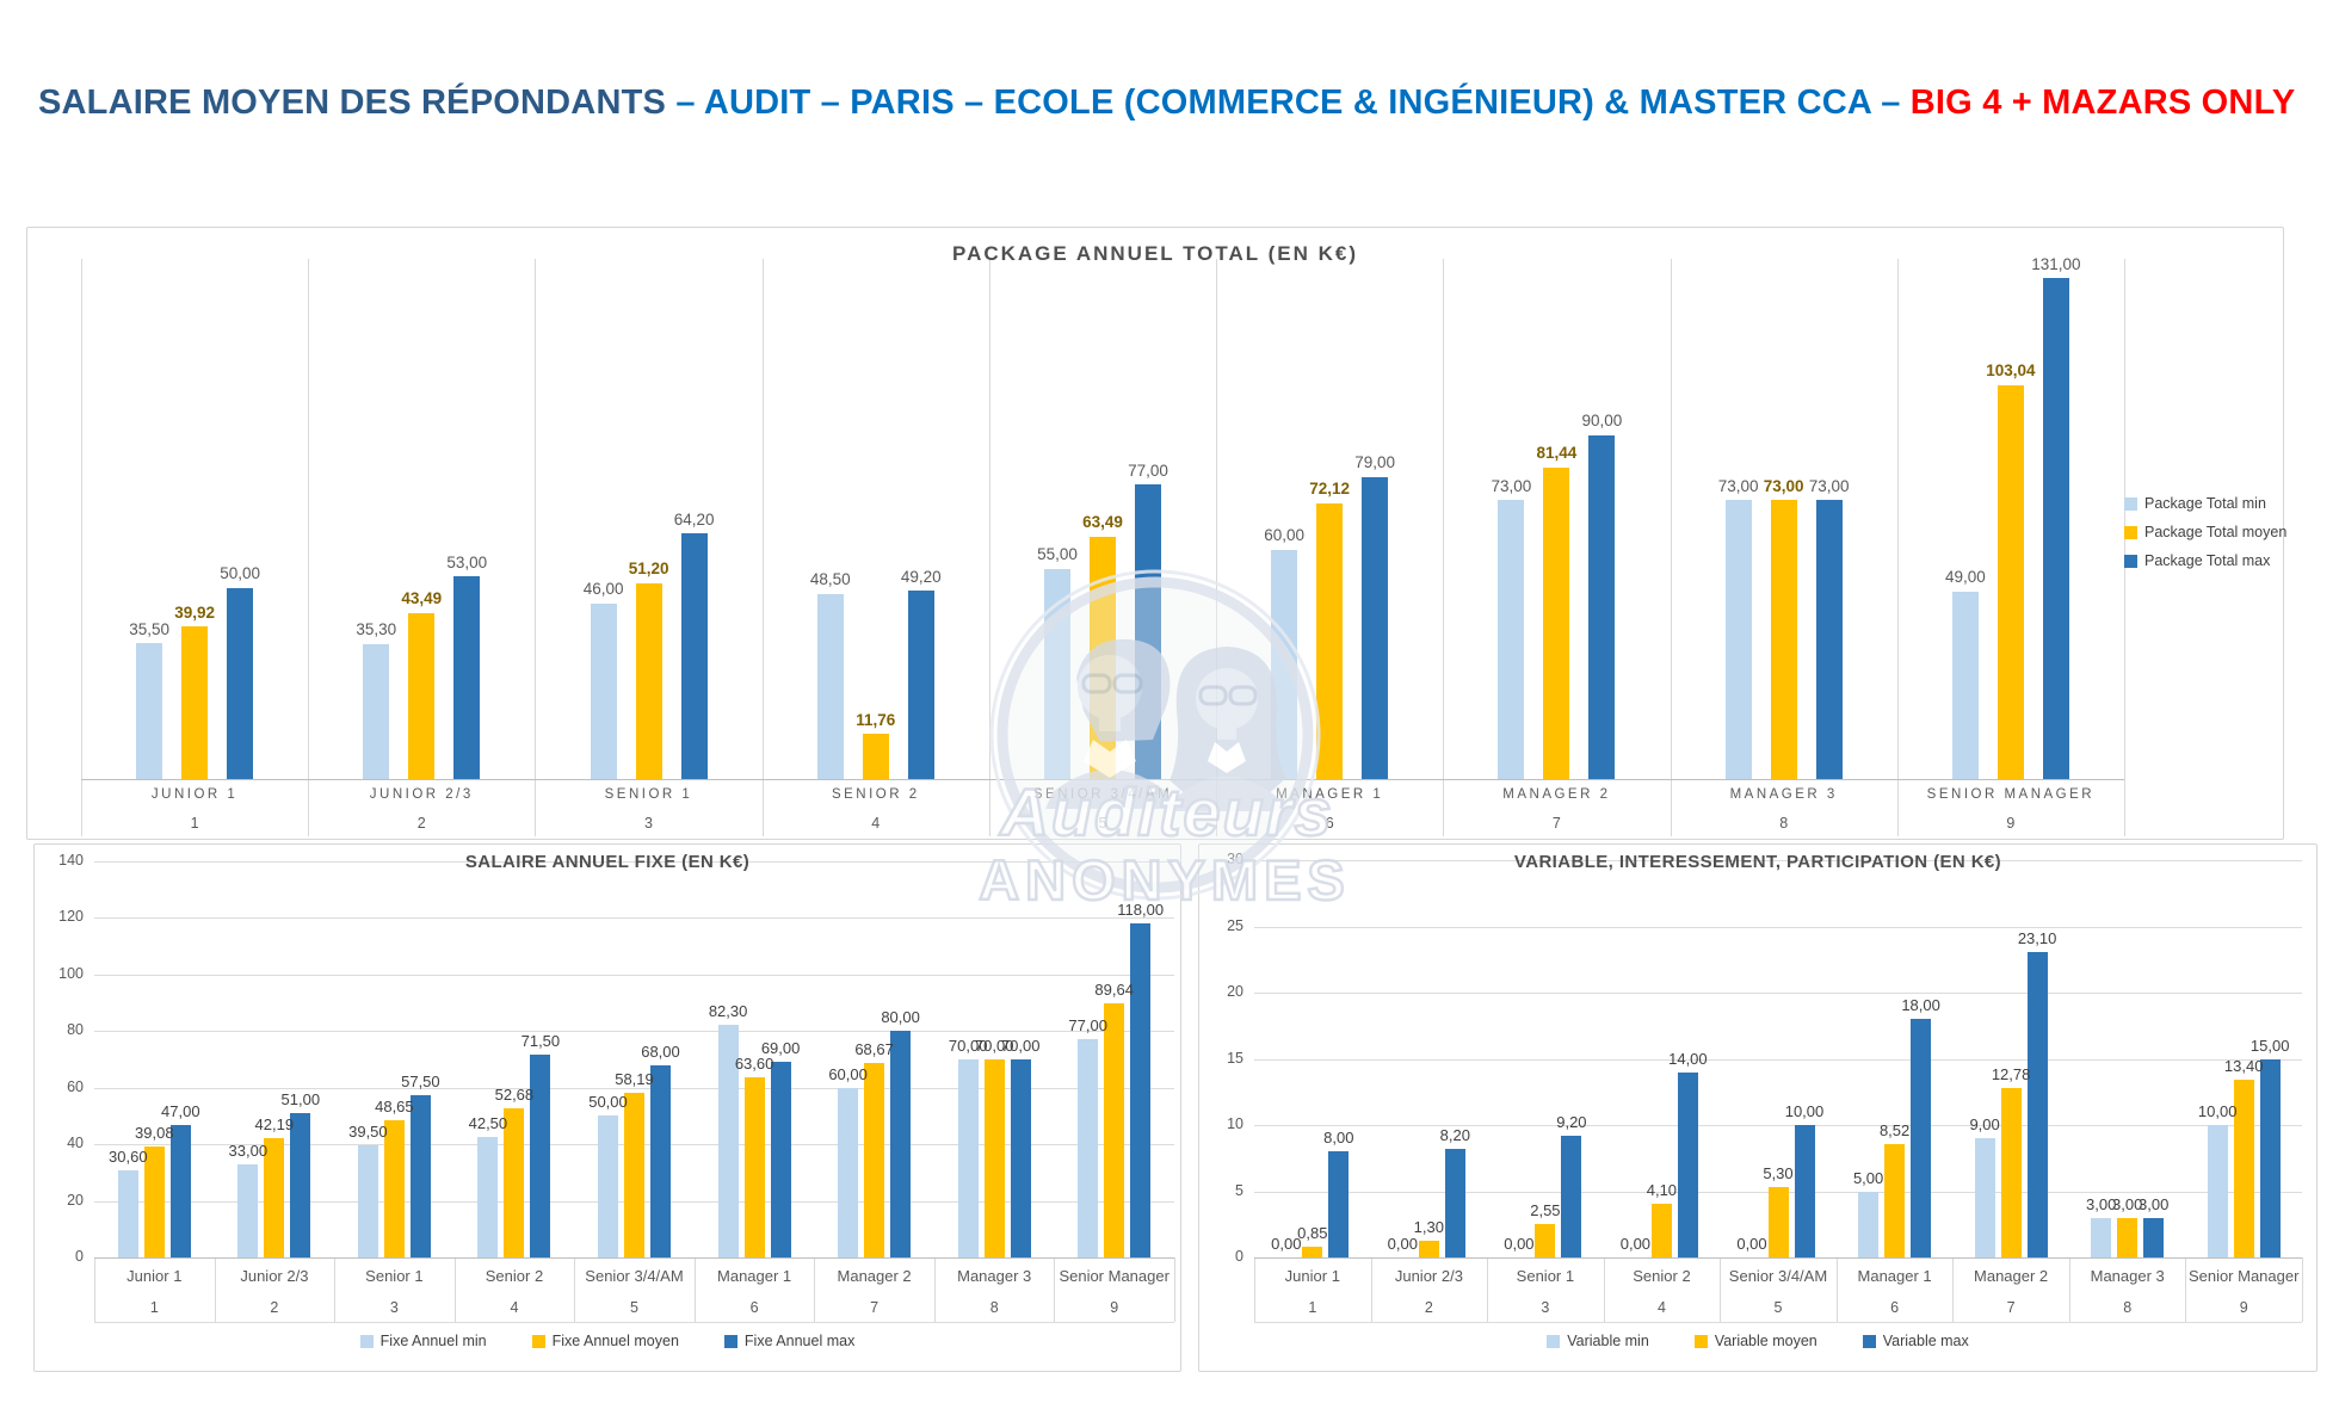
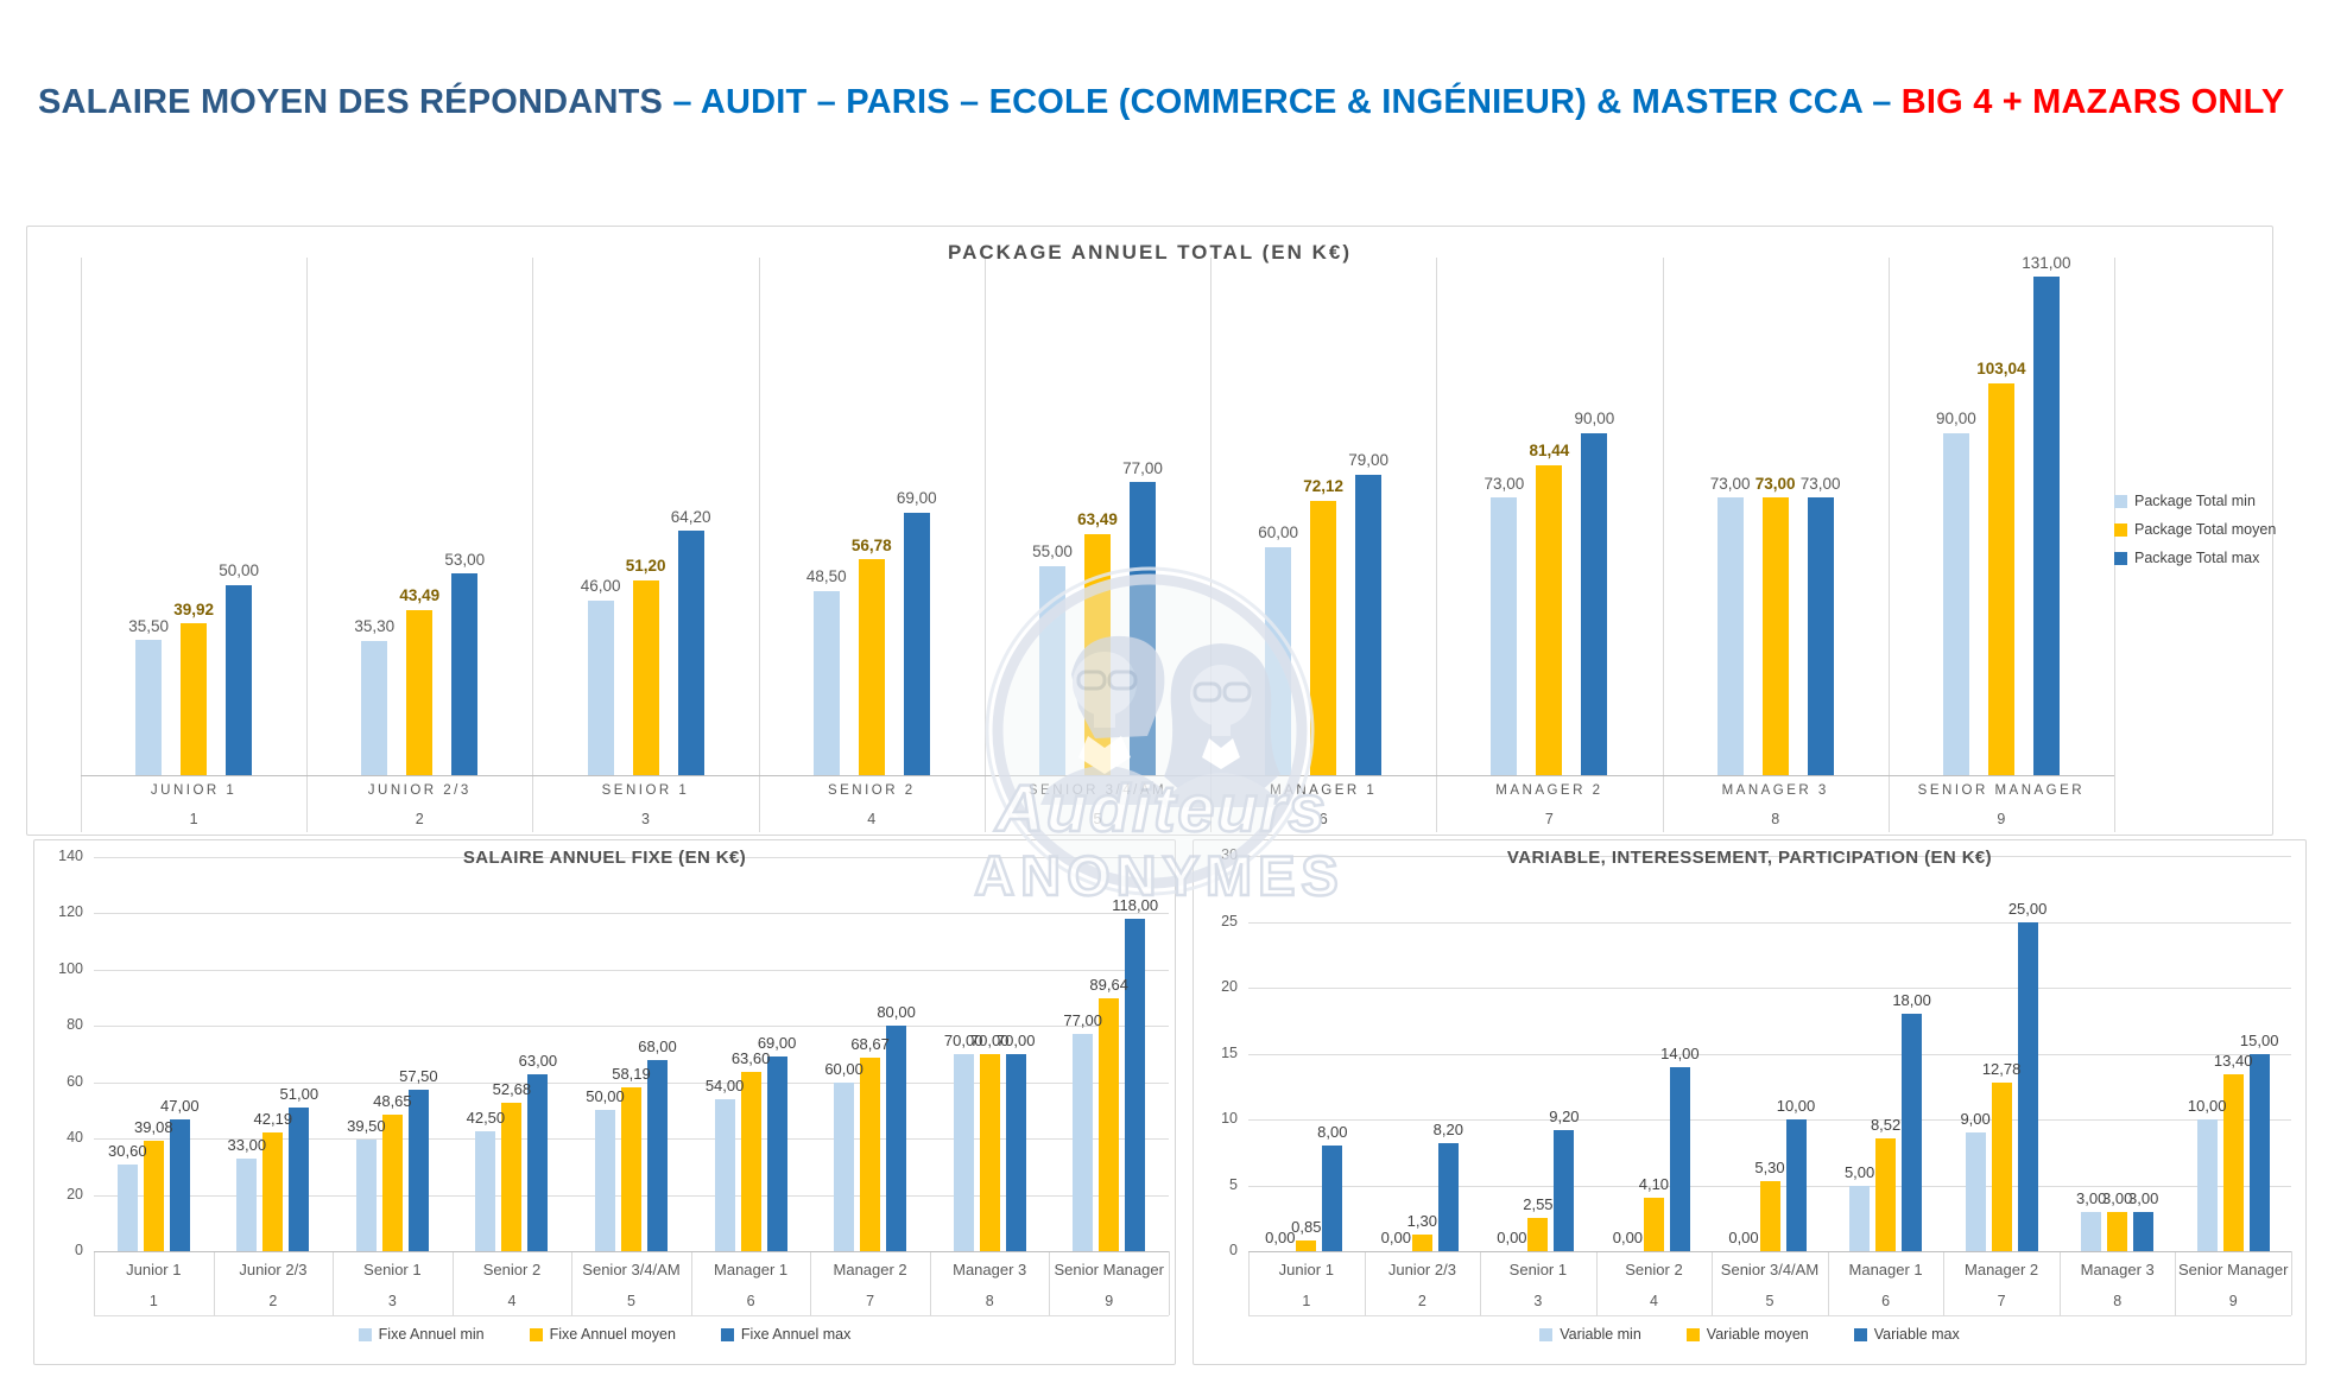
PACKAGE ANNUEL TOTAL (EN K€)/Package Total moyen/SENIOR 2: 11,76 -> 56,78
PACKAGE ANNUEL TOTAL (EN K€)/Package Total max/SENIOR 2: 49,20 -> 69,00
PACKAGE ANNUEL TOTAL (EN K€)/Package Total min/SENIOR MANAGER: 49,00 -> 90,00
SALAIRE ANNUEL FIXE (EN K€)/Fixe Annuel max/Senior 2: 71,50 -> 63,00
SALAIRE ANNUEL FIXE (EN K€)/Fixe Annuel min/Manager 1: 82,30 -> 54,00
VARIABLE, INTERESSEMENT, PARTICIPATION (EN K€)/Variable max/Manager 2: 23,10 -> 25,00
